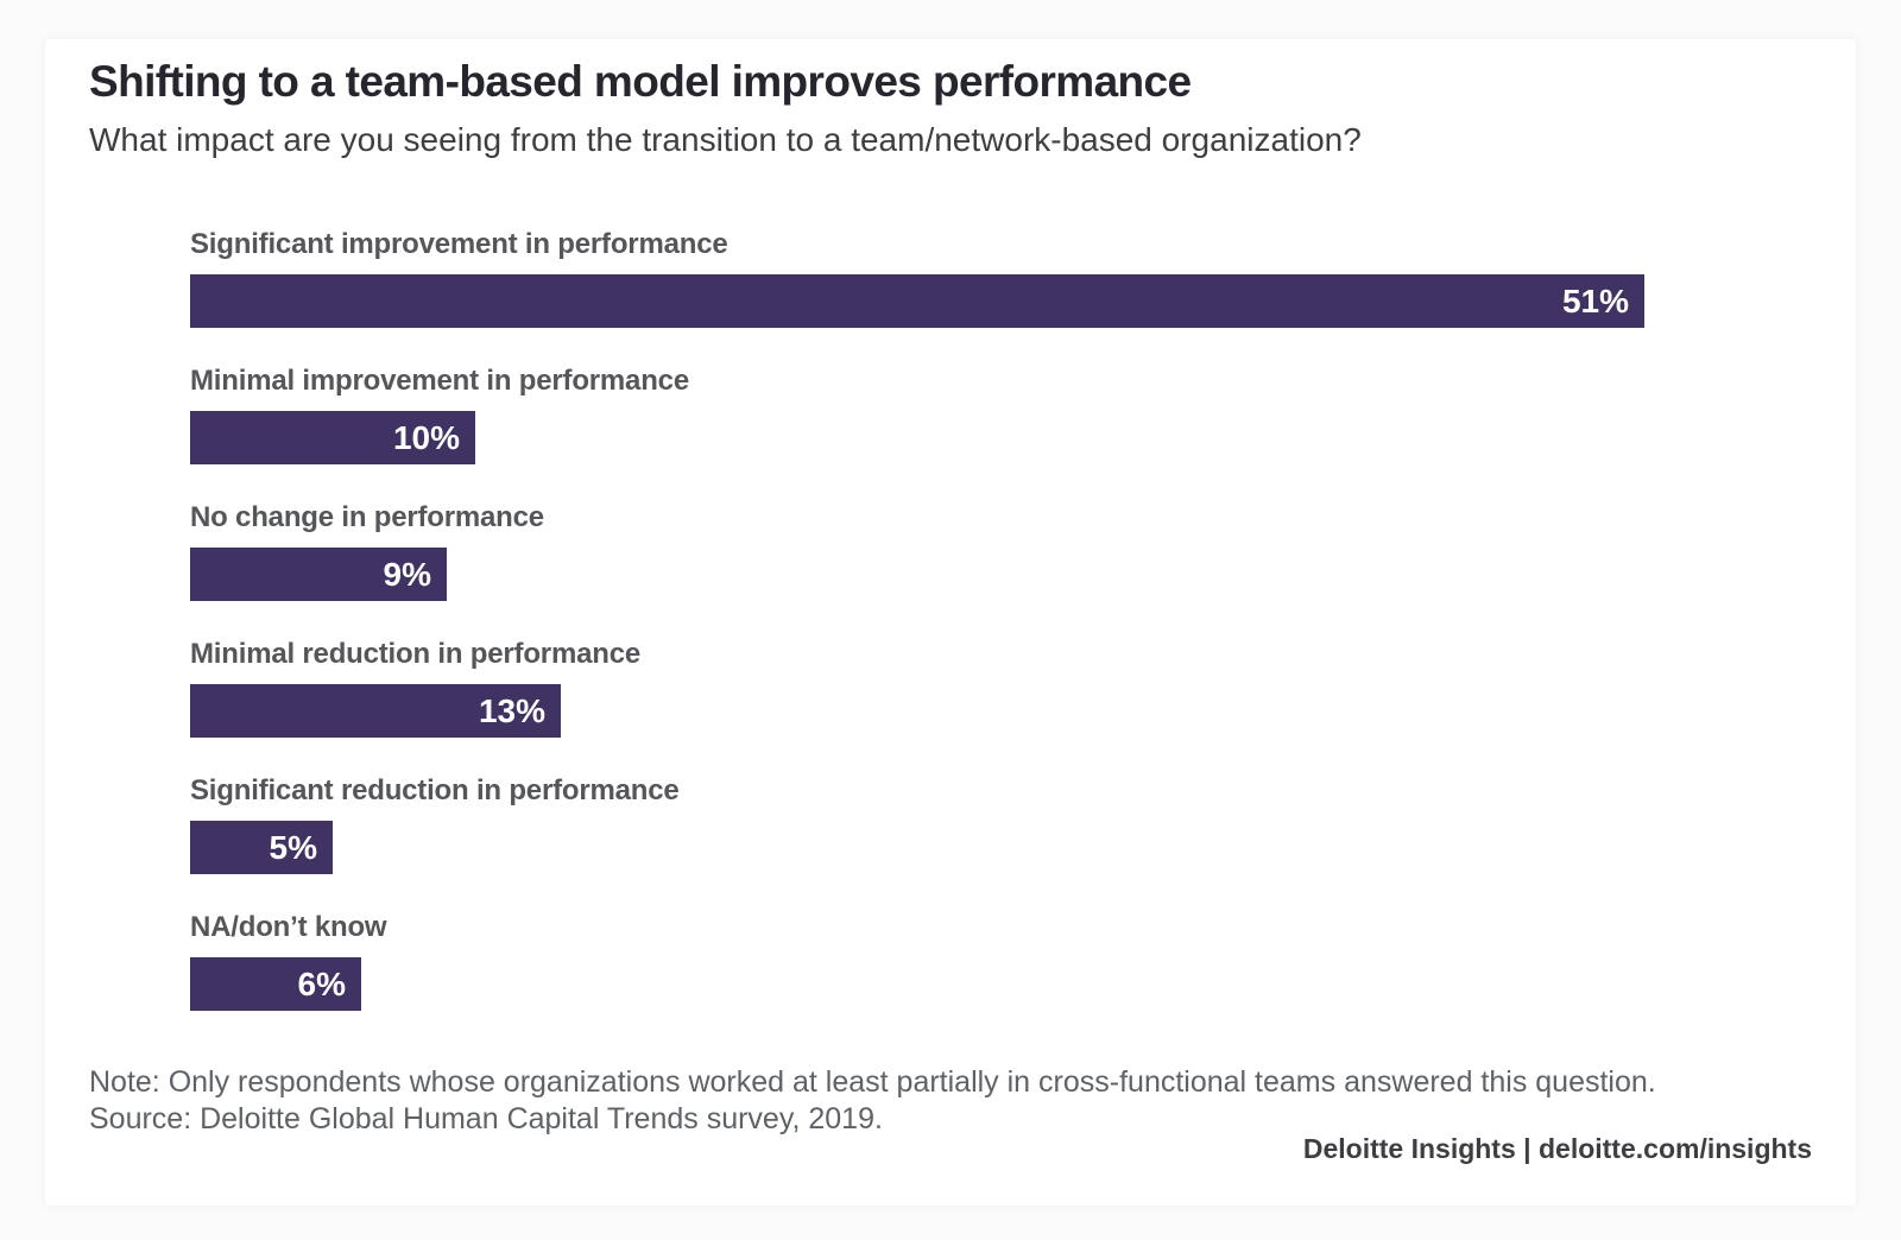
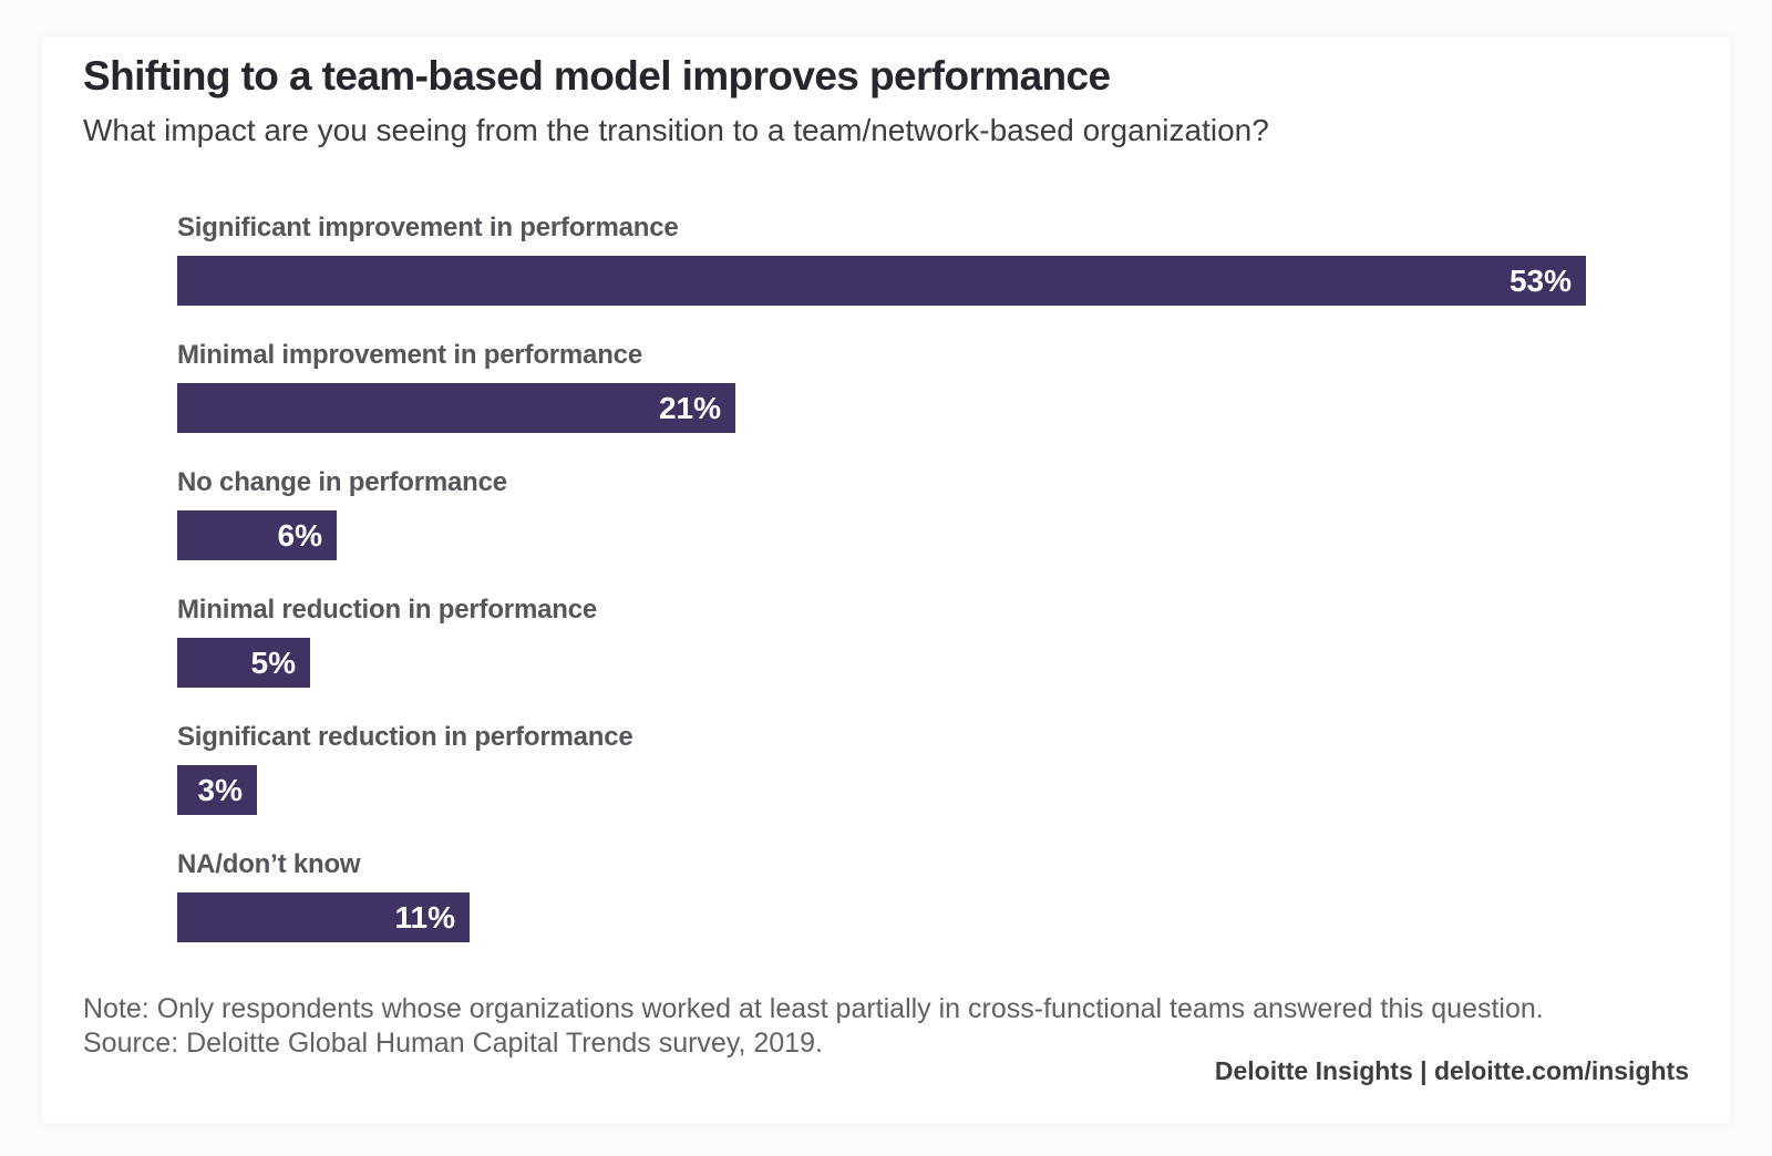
Significant improvement in performance: 51% -> 53%
Minimal improvement in performance: 10% -> 21%
No change in performance: 9% -> 6%
Minimal reduction in performance: 13% -> 5%
Significant reduction in performance: 5% -> 3%
NA/don’t know: 6% -> 11%
